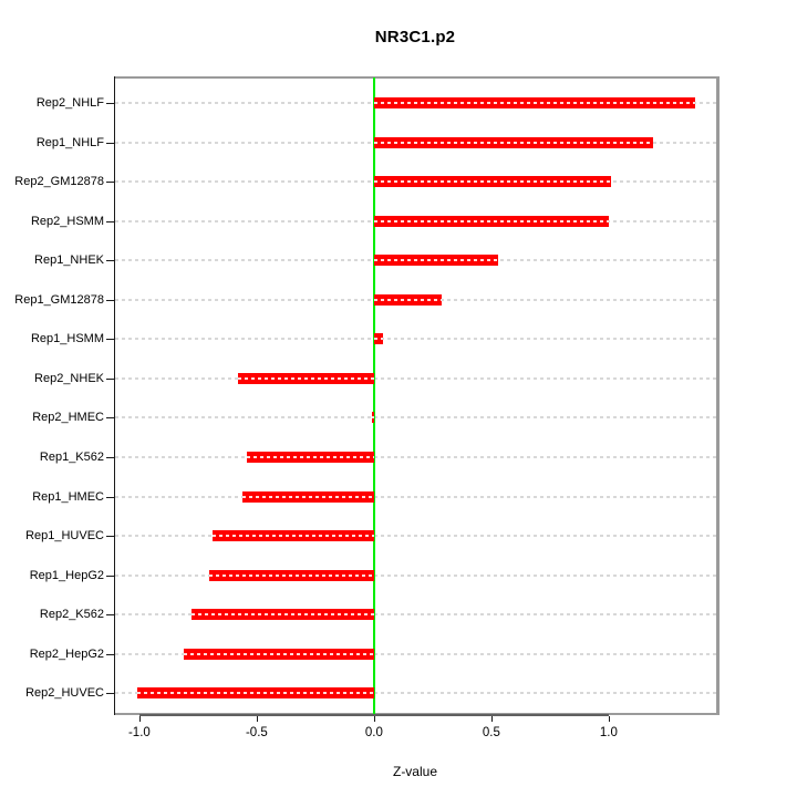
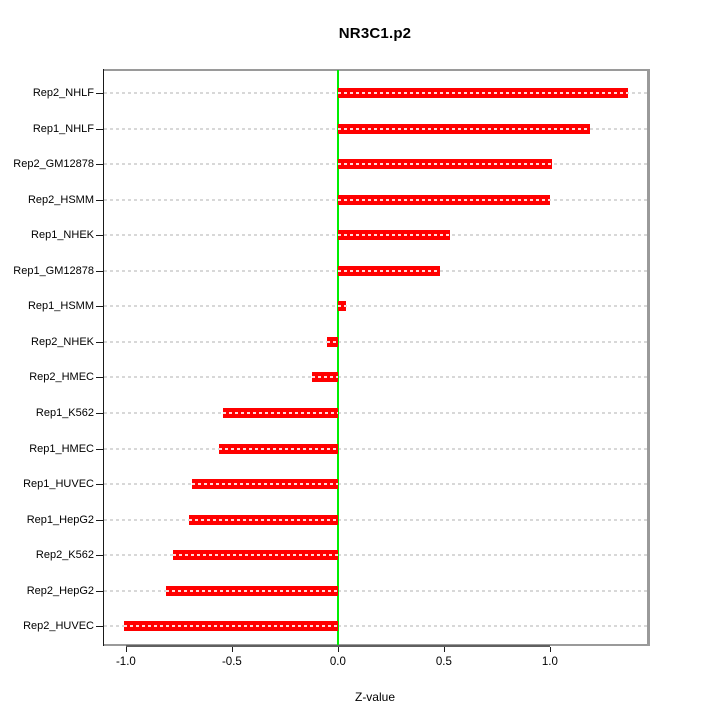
Rep1_GM12878: 0.29 -> 0.48
Rep2_NHEK: -0.58 -> -0.05
Rep2_HMEC: -0.01 -> -0.12
